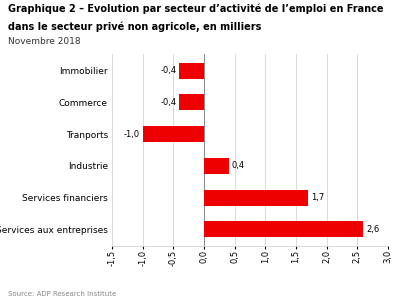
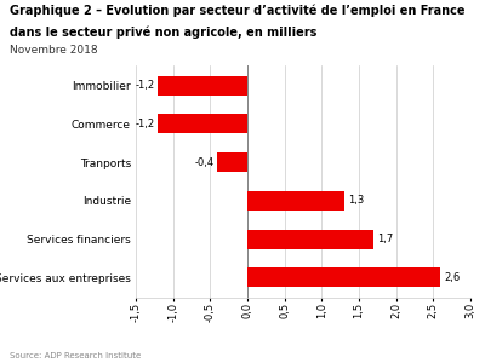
Immobilier: -0,4 -> -1,2
Commerce: -0,4 -> -1,2
Tranports: -1,0 -> -0,4
Industrie: 0,4 -> 1,3
